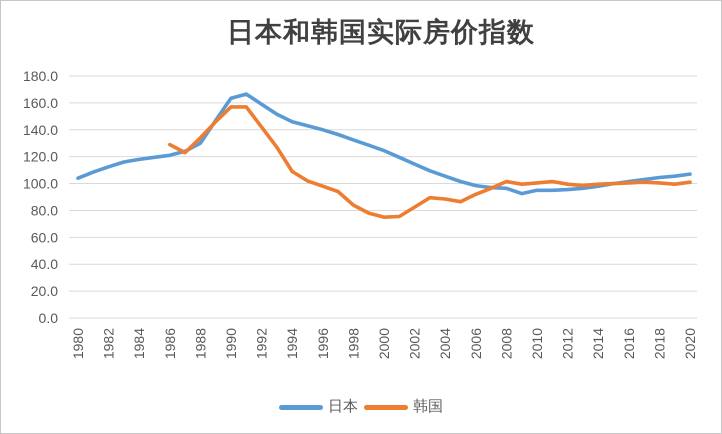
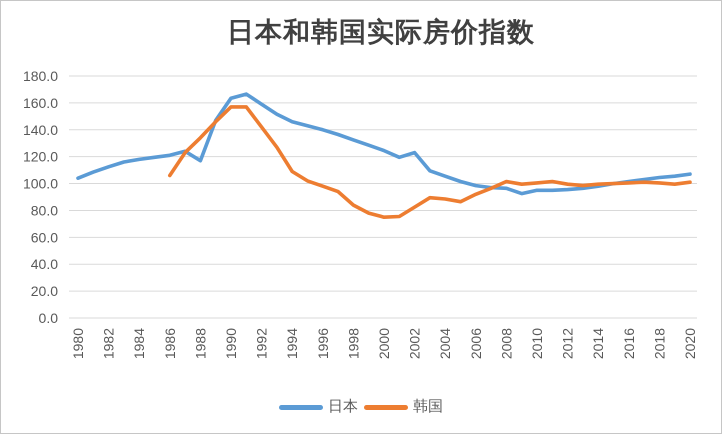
韩国/1986: 129 -> 106
日本/1988: 130 -> 117
日本/2002: 114 -> 123
